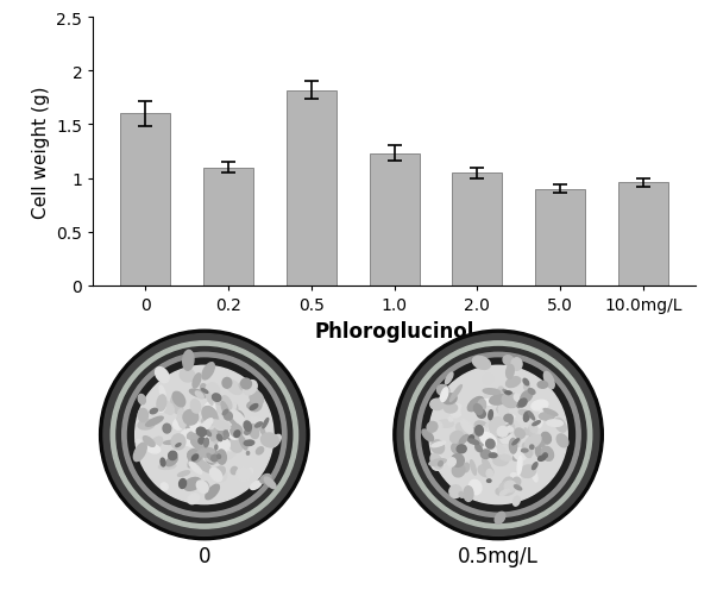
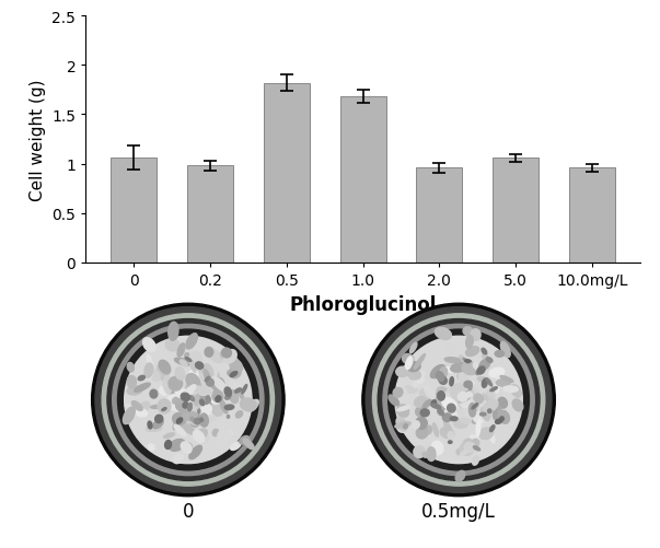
0: 1.60 -> 1.06
0.2: 1.10 -> 0.98
1.0: 1.23 -> 1.68
2.0: 1.05 -> 0.96
5.0: 0.90 -> 1.06
